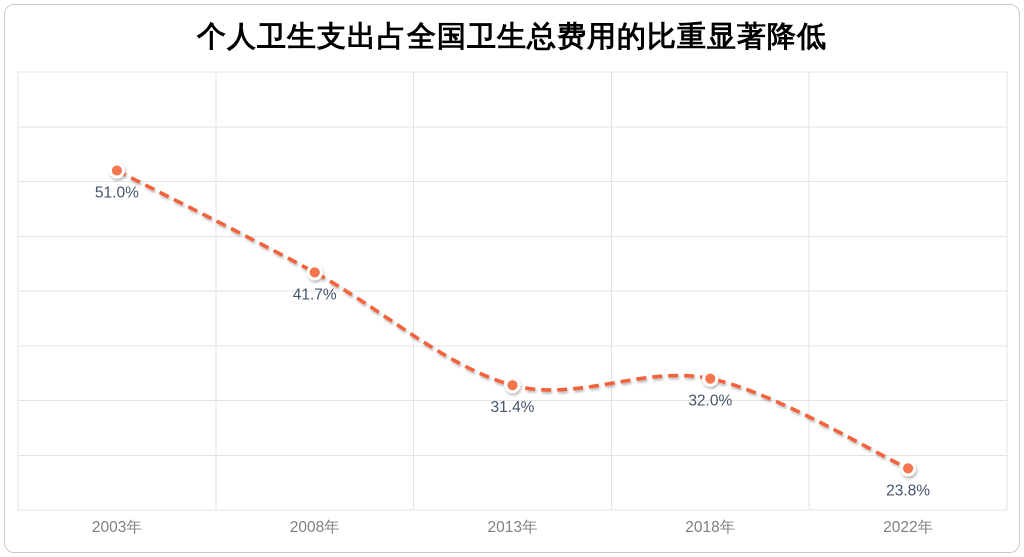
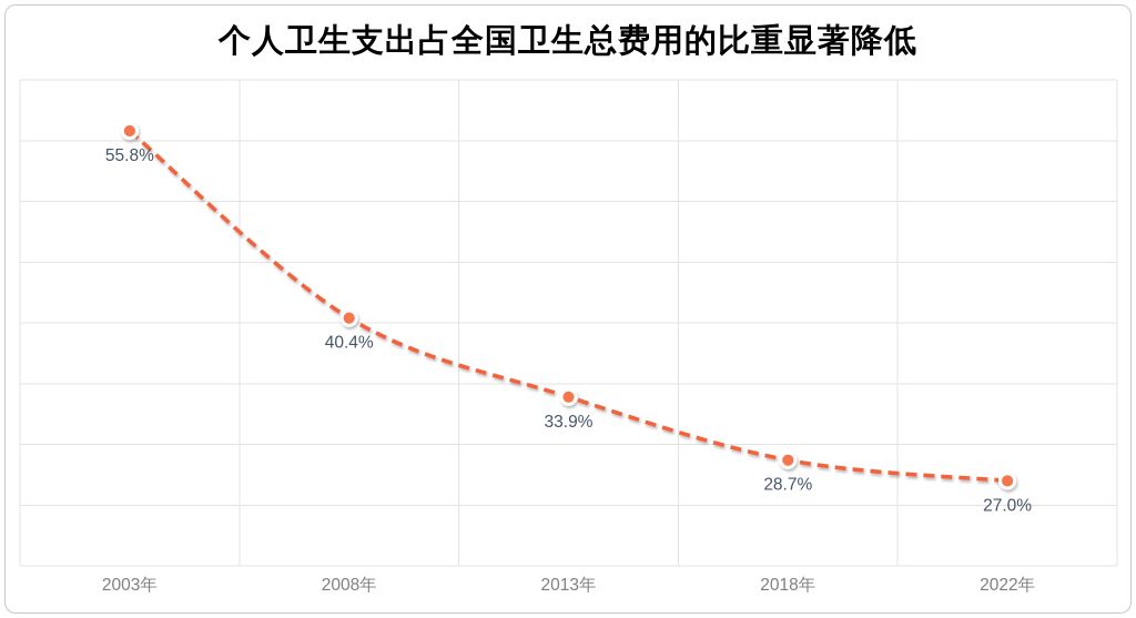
2003年: 51.0% -> 55.8%
2008年: 41.7% -> 40.4%
2013年: 31.4% -> 33.9%
2018年: 32.0% -> 28.7%
2022年: 23.8% -> 27.0%
